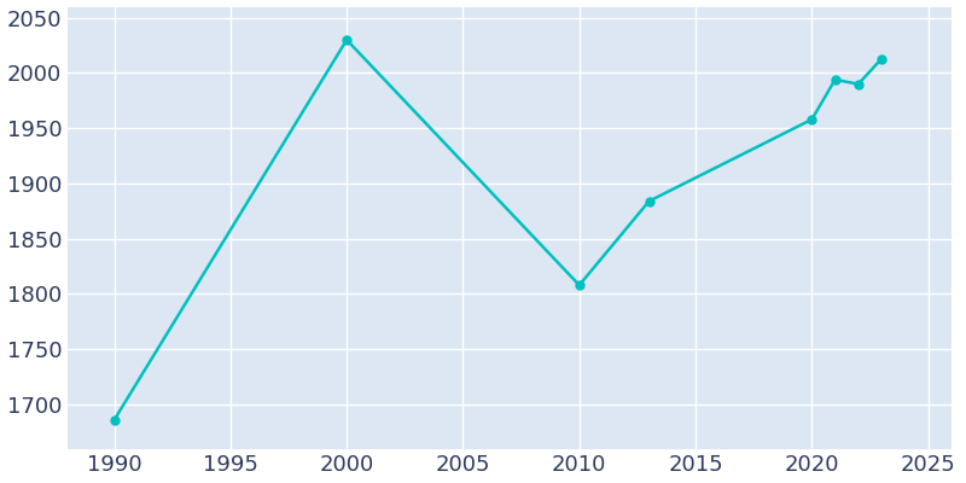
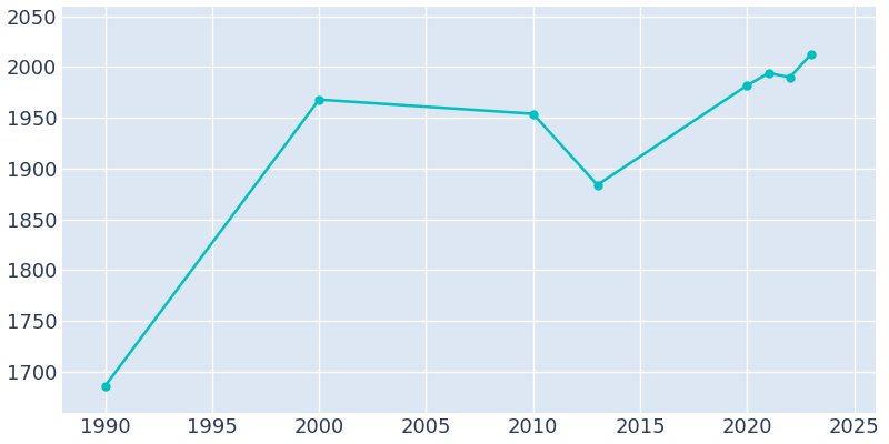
2000: 2030 -> 1968
2010: 1808 -> 1954
2020: 1958 -> 1982
